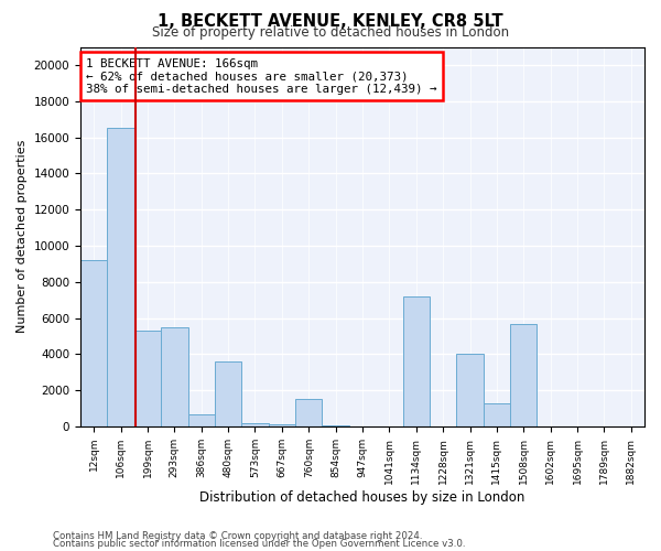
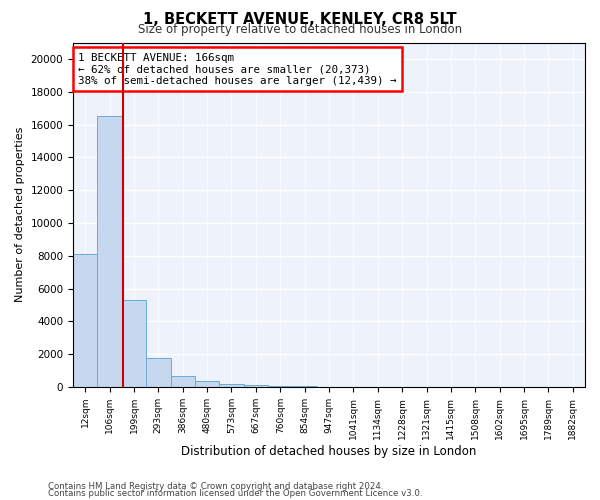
12sqm: 9200 -> 8100
293sqm: 5500 -> 1800
480sqm: 3600 -> 400
760sqm: 1500 -> 100
1134sqm: 7200 -> 0
1321sqm: 4000 -> 0
1415sqm: 1300 -> 0
1508sqm: 5700 -> 0
